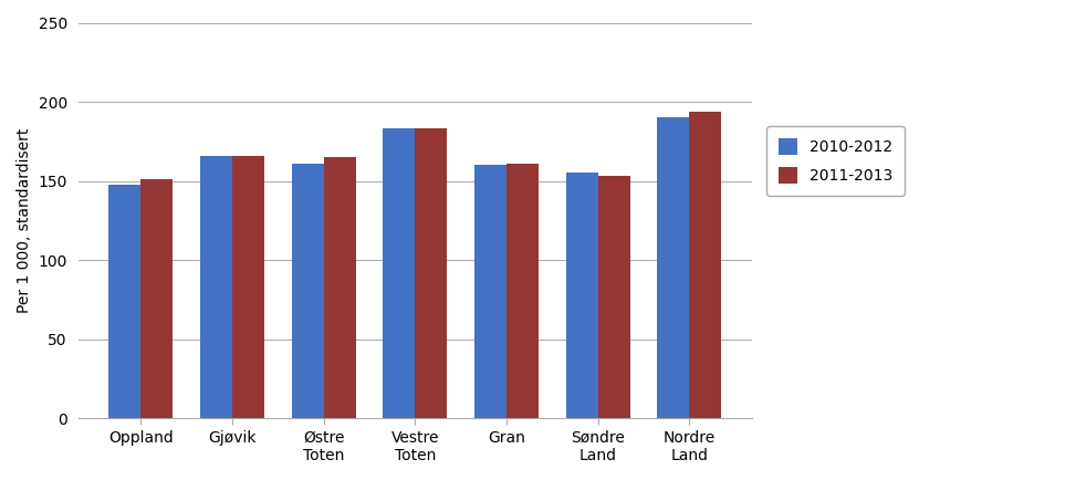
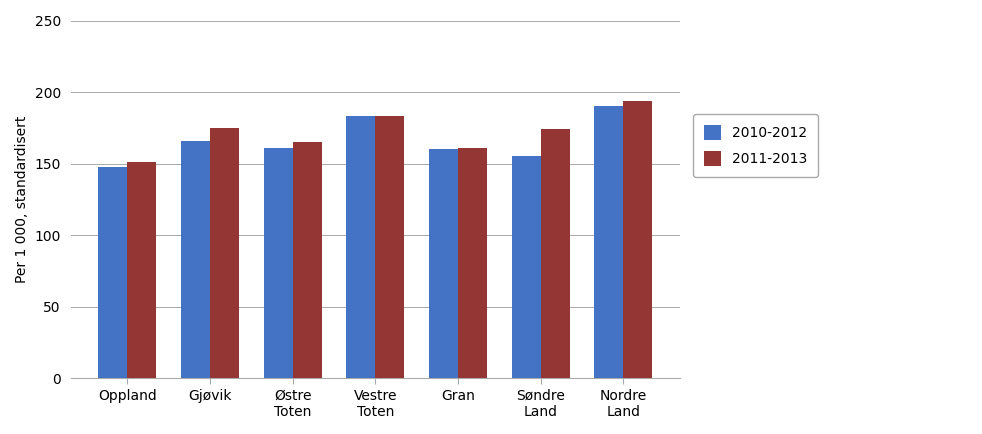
2011-2013/Gjøvik: 166 -> 175
2011-2013/Søndre Land: 153 -> 174
